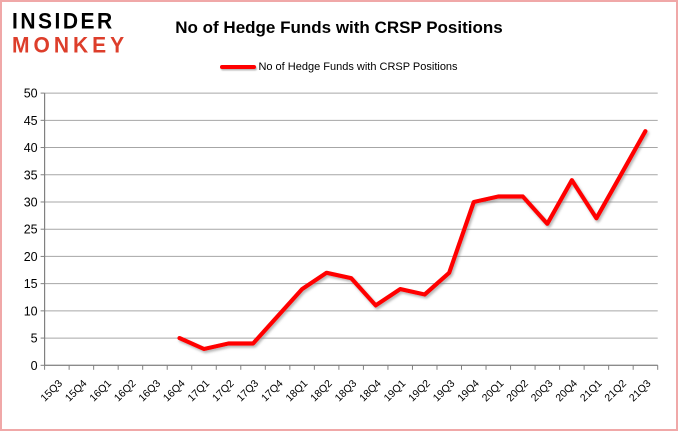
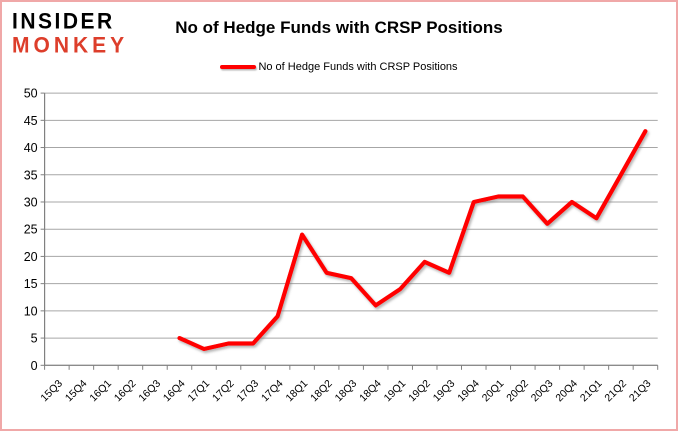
18Q1: 14 -> 24
19Q2: 13 -> 19
20Q4: 34 -> 30
